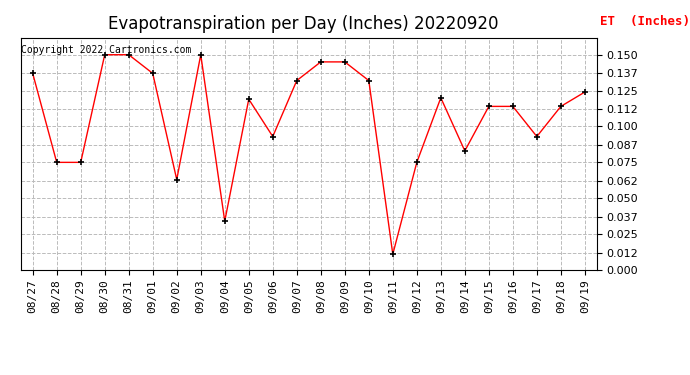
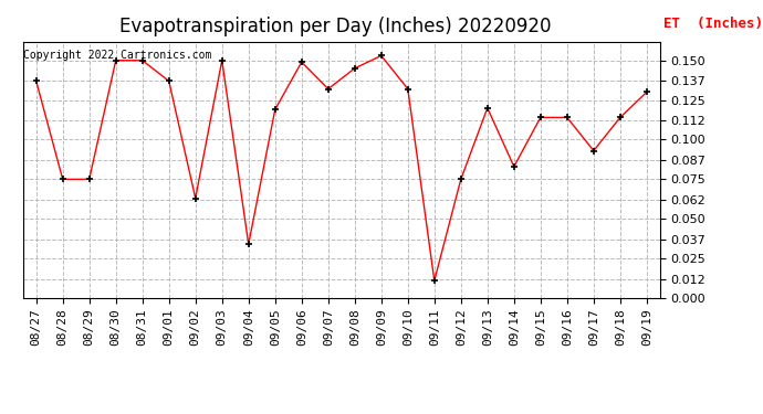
09/06: 0.093 -> 0.149
09/09: 0.145 -> 0.153
09/19: 0.124 -> 0.130
